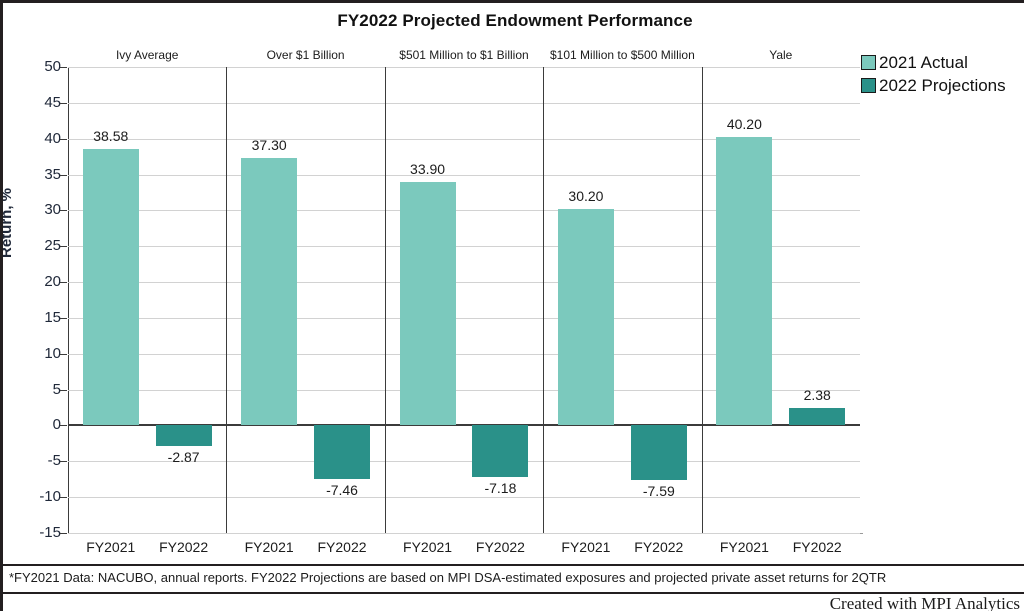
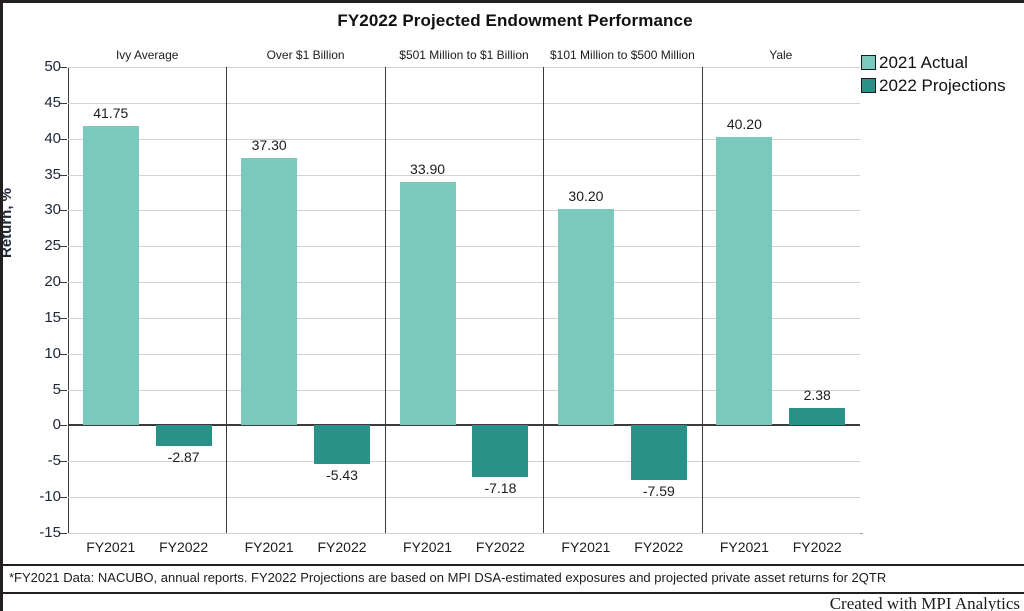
2021 Actual/Ivy Average: 38.58 -> 41.75
2022 Projections/Over $1 Billion: -7.46 -> -5.43
